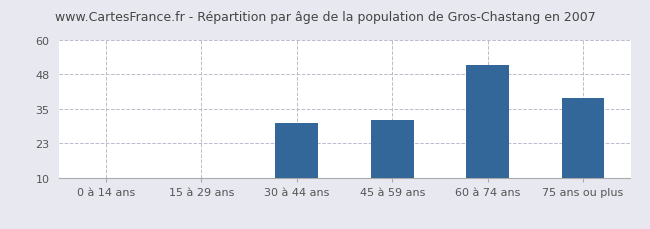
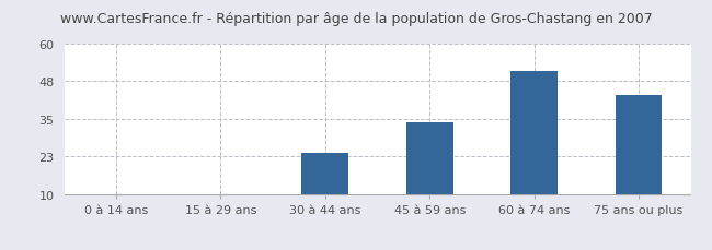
30 à 44 ans: 30 -> 24
45 à 59 ans: 31 -> 34
75 ans ou plus: 39 -> 43
